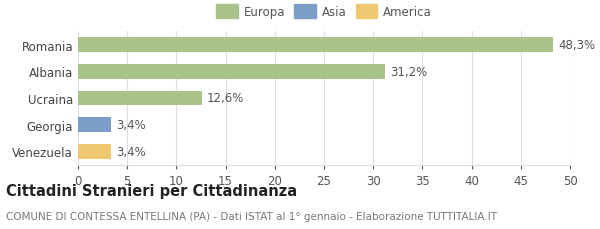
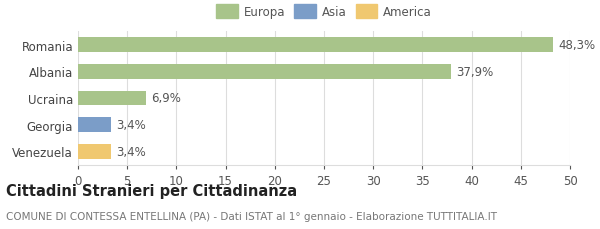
Albania: 31,2% -> 37,9%
Ucraina: 12,6% -> 6,9%
